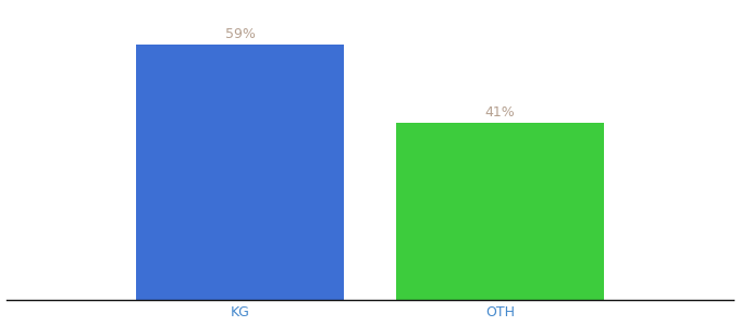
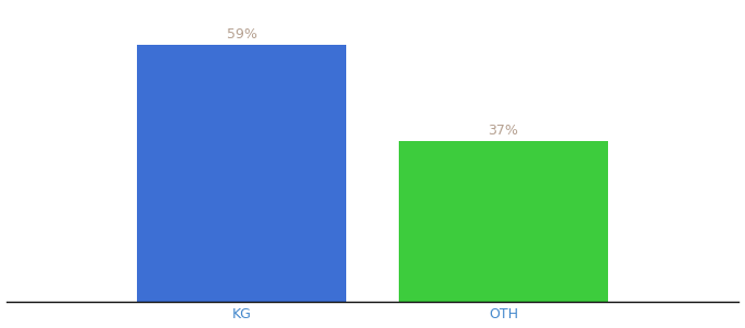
OTH: 41% -> 37%
